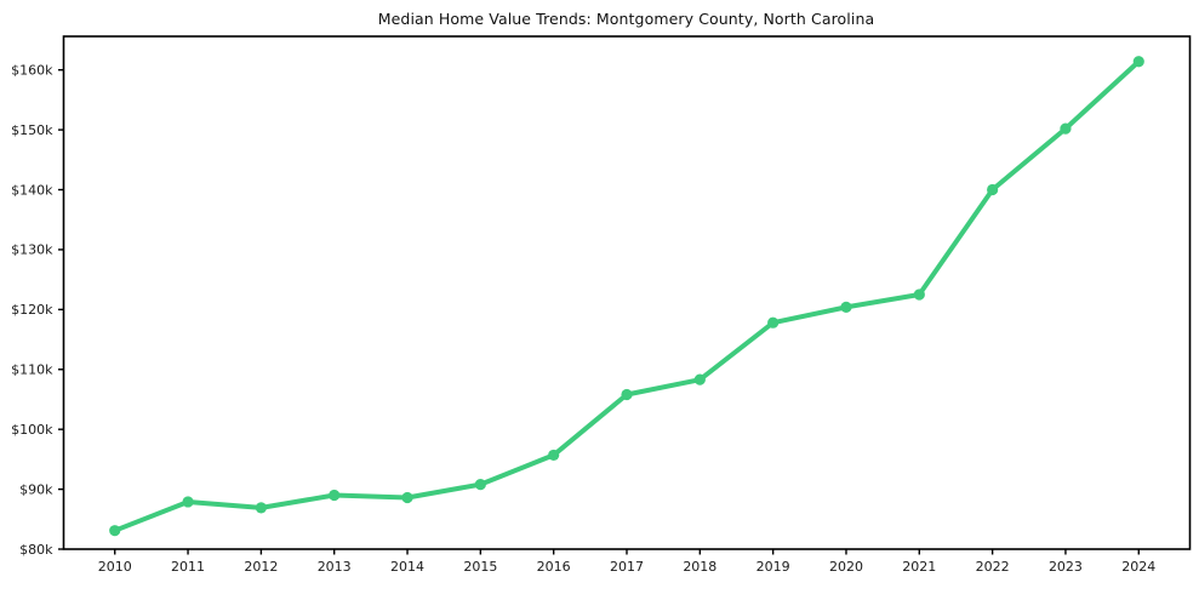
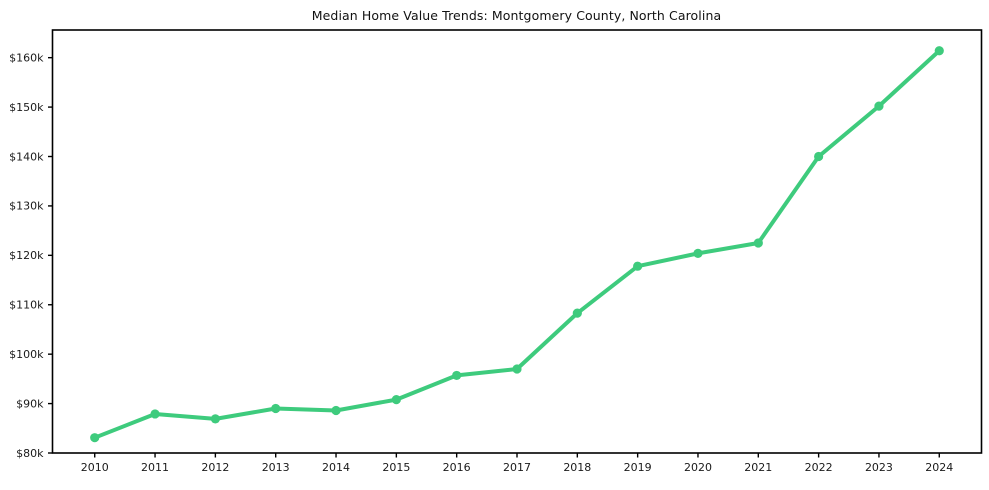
2017: $106k -> $97k
